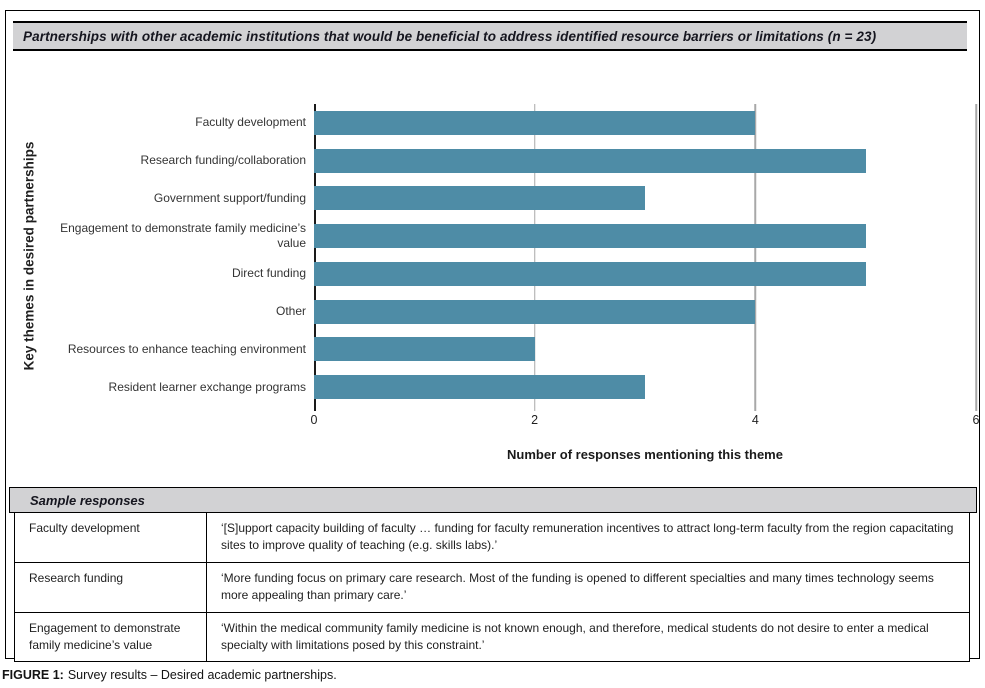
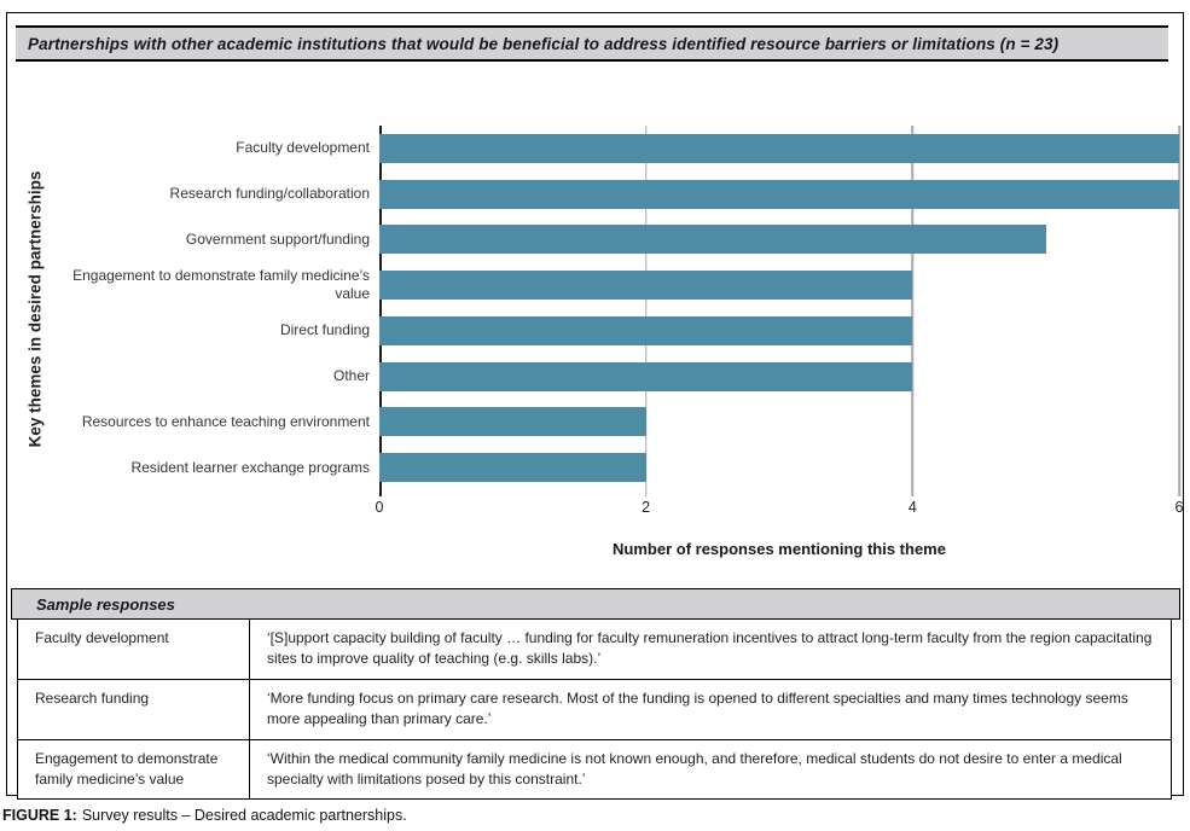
Faculty development: 4 -> 6
Research funding/collaboration: 5 -> 6
Government support/funding: 3 -> 5
Engagement to demonstrate family medicine’s value: 5 -> 4
Direct funding: 5 -> 4
Resident learner exchange programs: 3 -> 2
